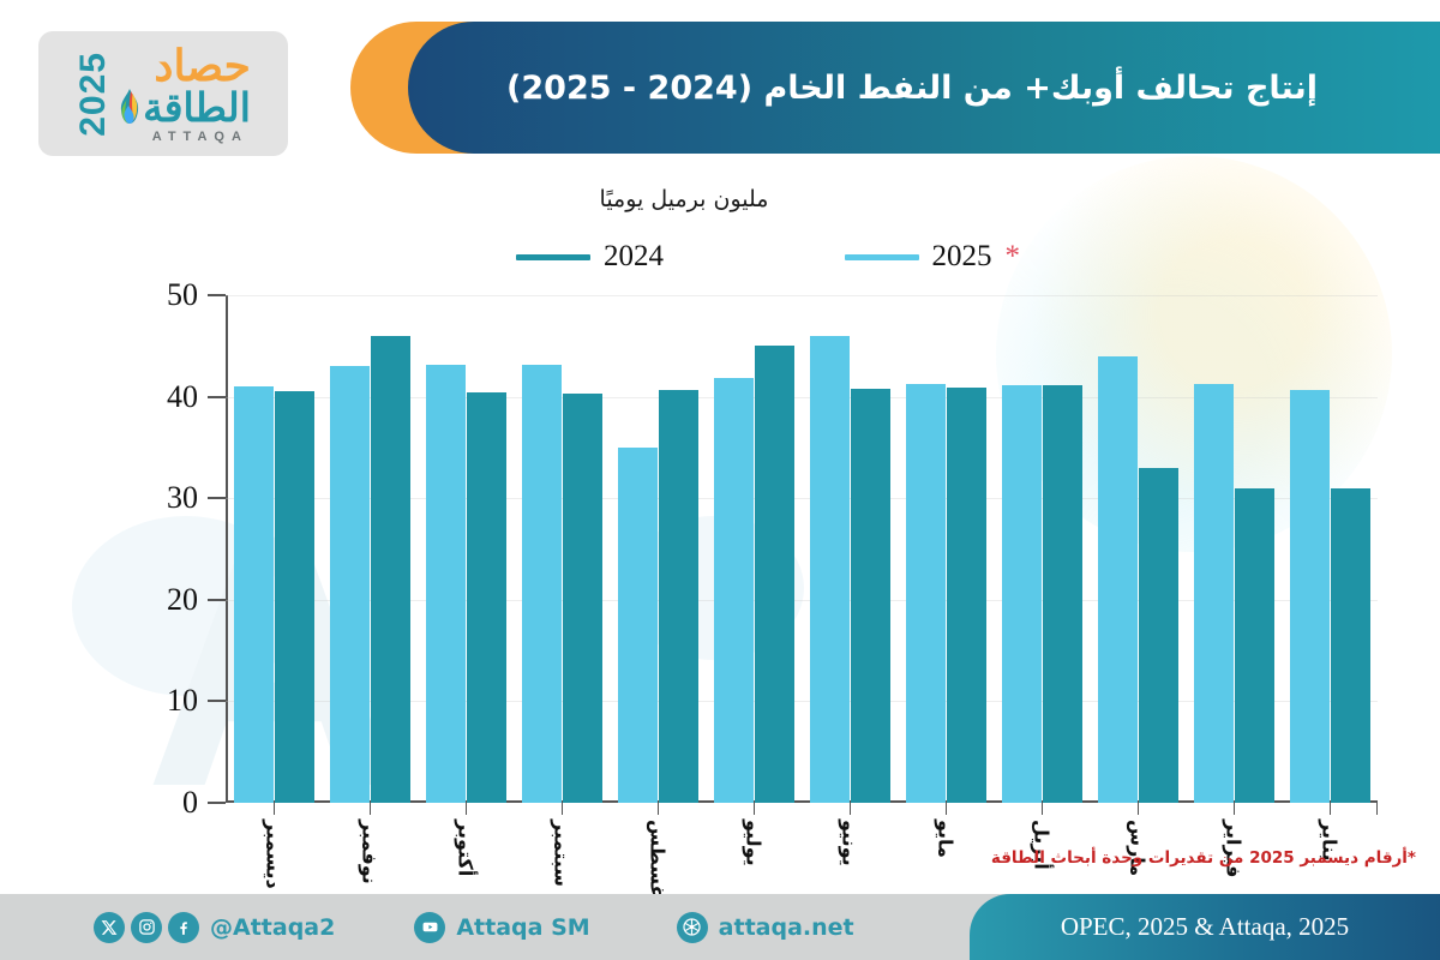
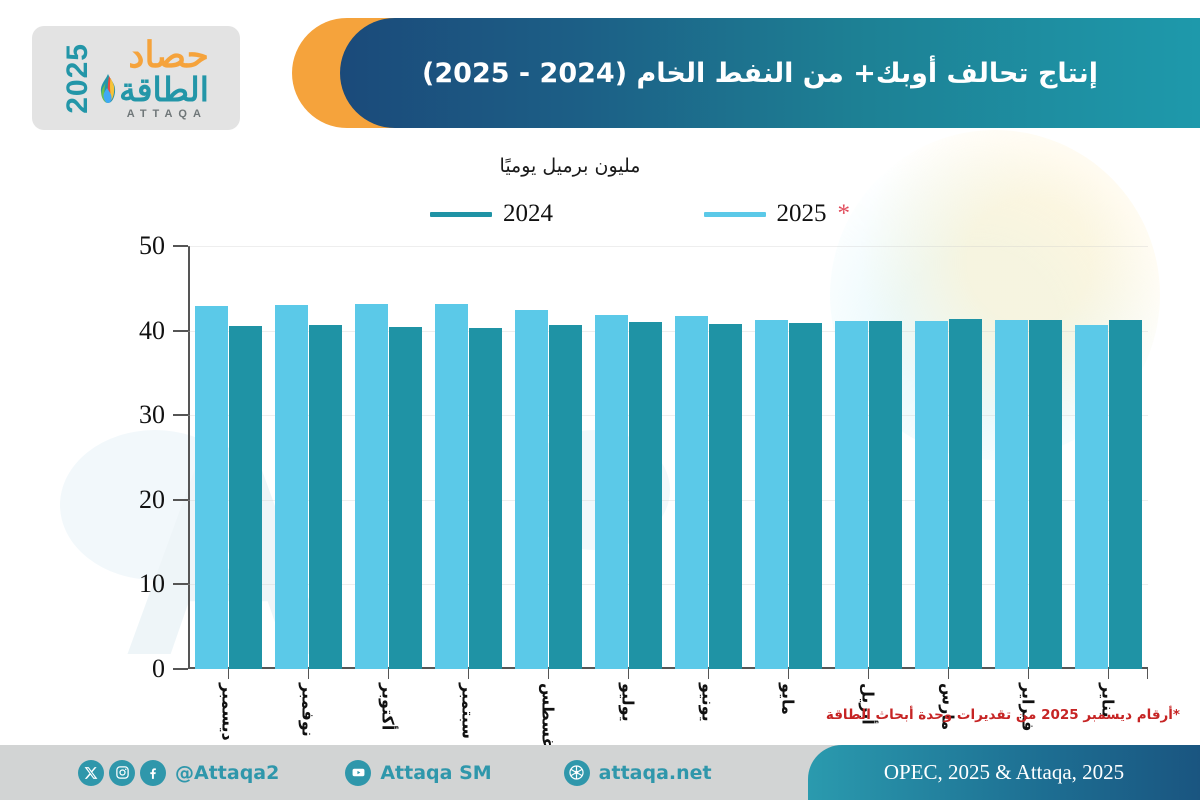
2024/يناير: 31 -> 41
2024/فبراير: 31 -> 41
2024/مارس: 33 -> 41
2025*/مارس: 44 -> 41
2025*/يونيو: 46 -> 42
2024/يوليو: 45 -> 41
2025*/أغسطس: 35 -> 42
2024/نوفمبر: 46 -> 41
2025*/ديسمبر: 41 -> 43
